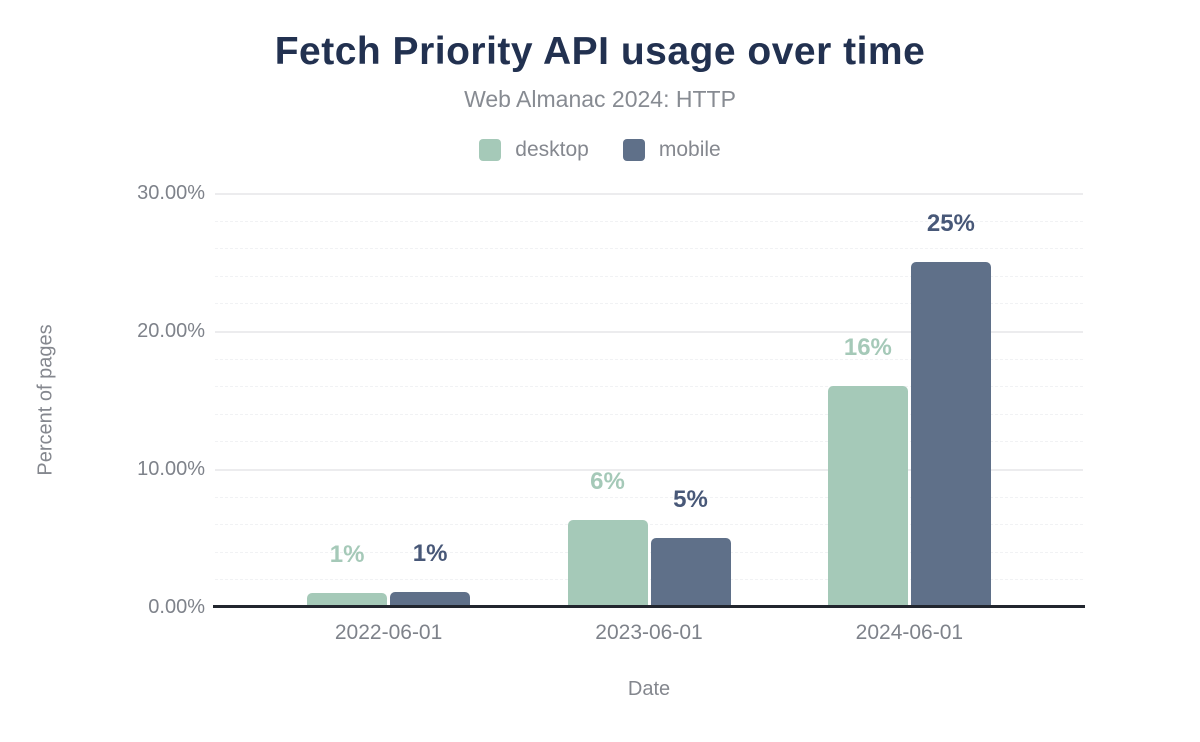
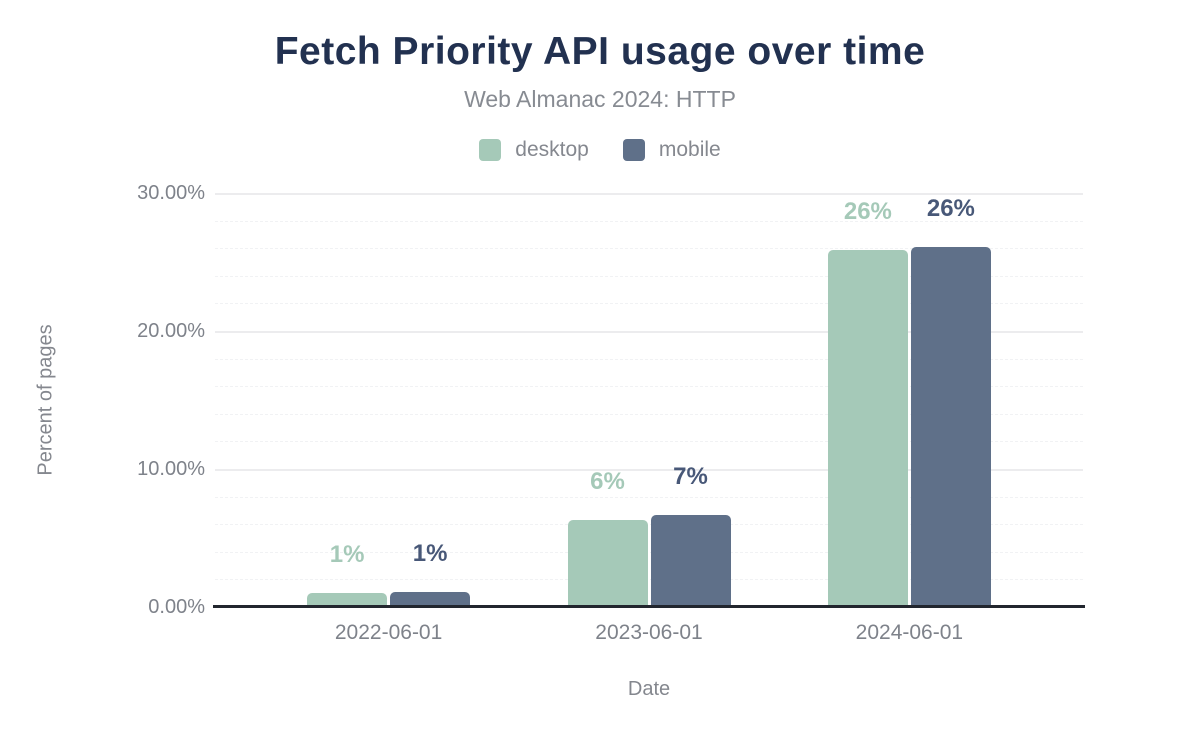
mobile/2023-06-01: 5% -> 7%
desktop/2024-06-01: 16% -> 26%
mobile/2024-06-01: 25% -> 26%
